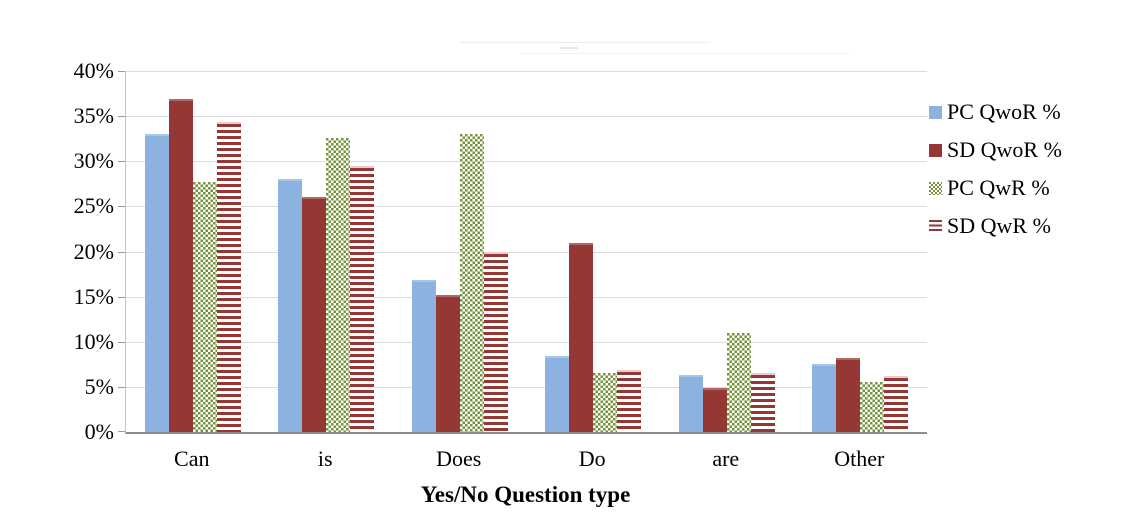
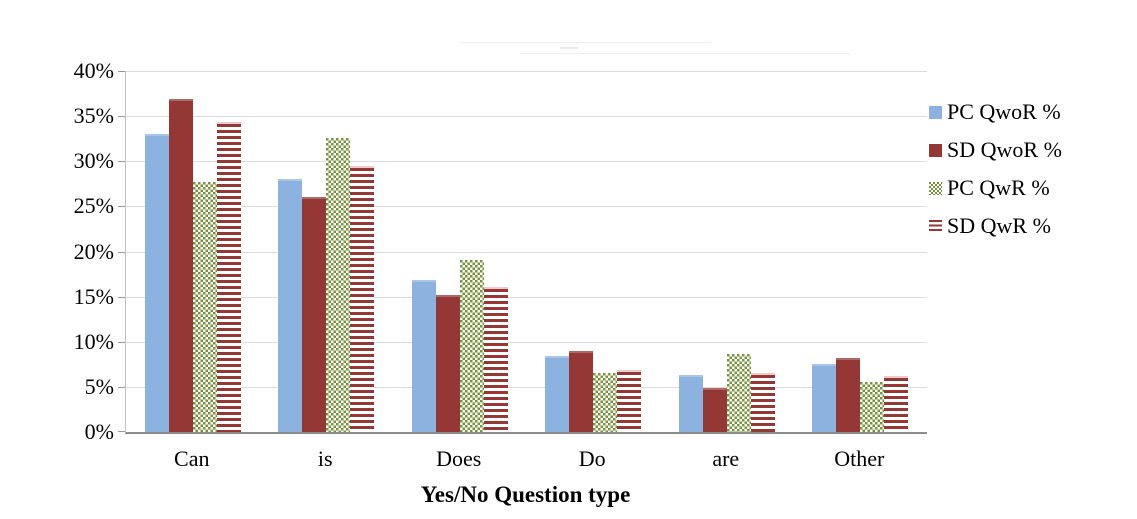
PC QwR %/Does: 33% -> 19%
SD QwR %/Does: 20% -> 16%
SD QwoR %/Do: 21% -> 9%
PC QwR %/are: 11% -> 9%
